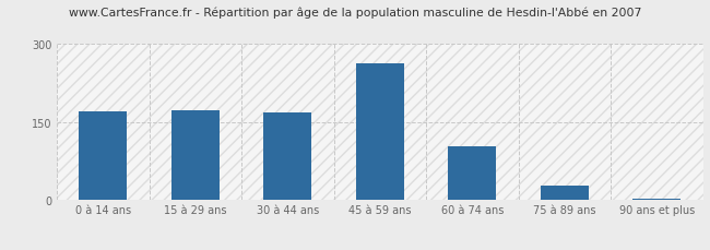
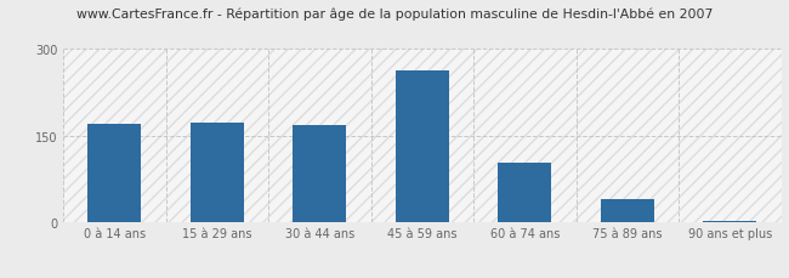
75 à 89 ans: 28 -> 40
